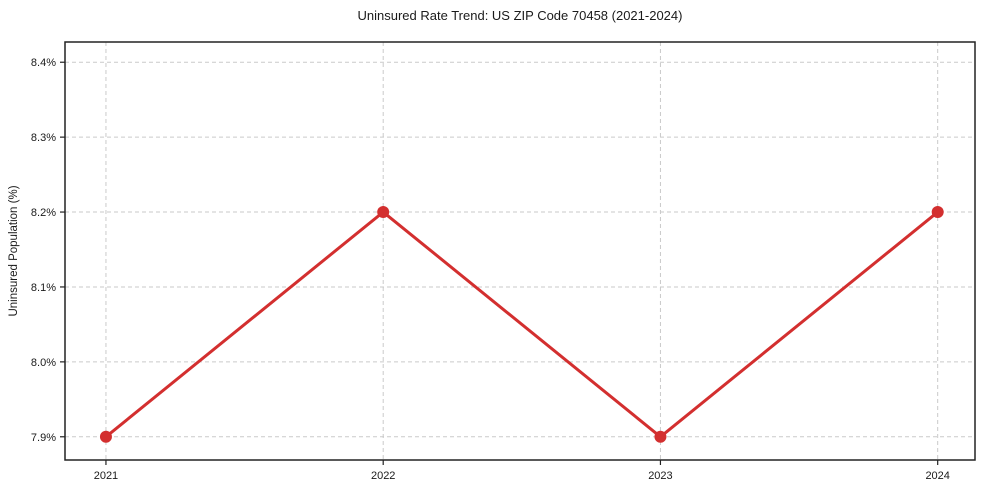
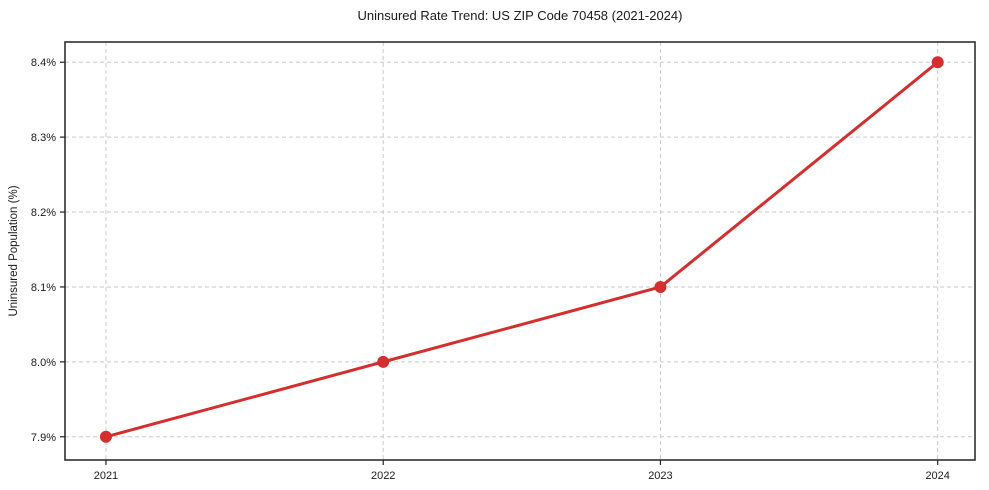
2022: 8.2% -> 8.0%
2023: 7.9% -> 8.1%
2024: 8.2% -> 8.4%
